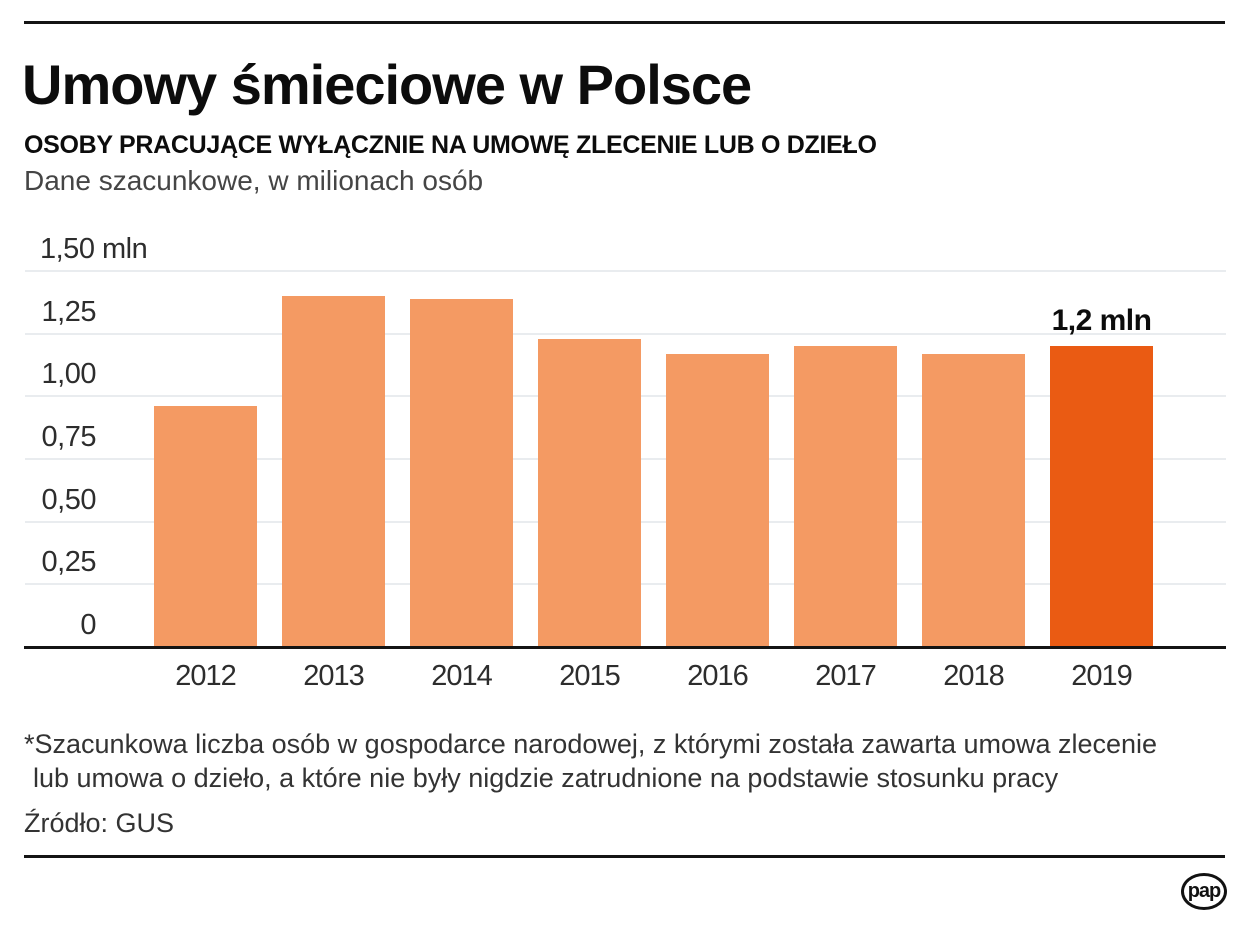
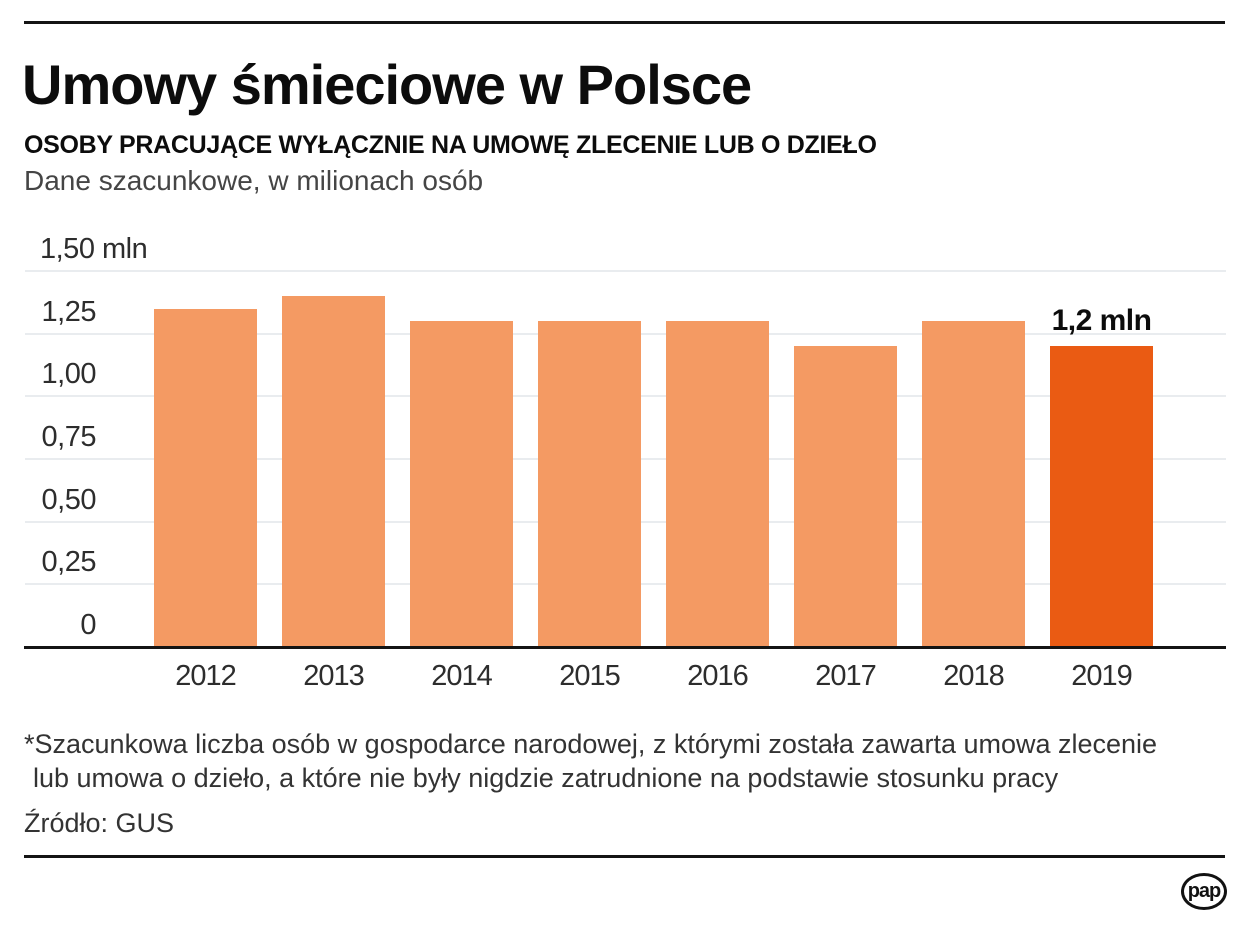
2012: 0,96 -> 1,35
2014: 1,39 -> 1,30
2015: 1,23 -> 1,30
2016: 1,17 -> 1,30
2018: 1,17 -> 1,30
